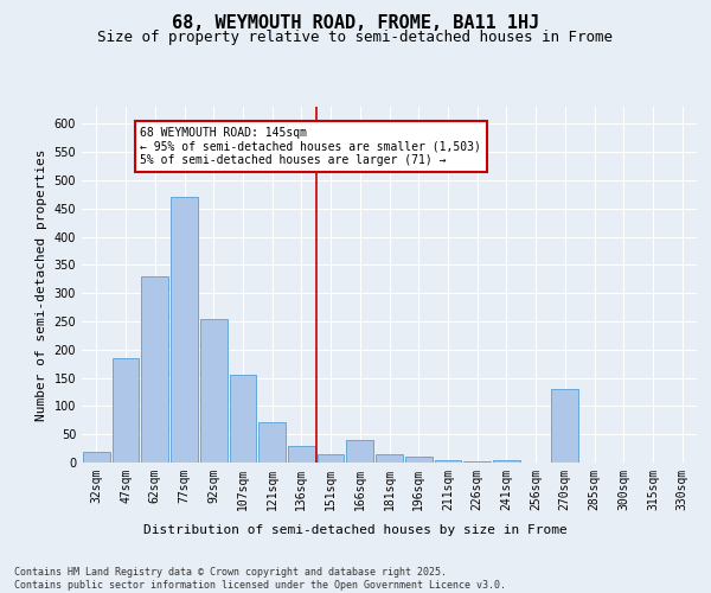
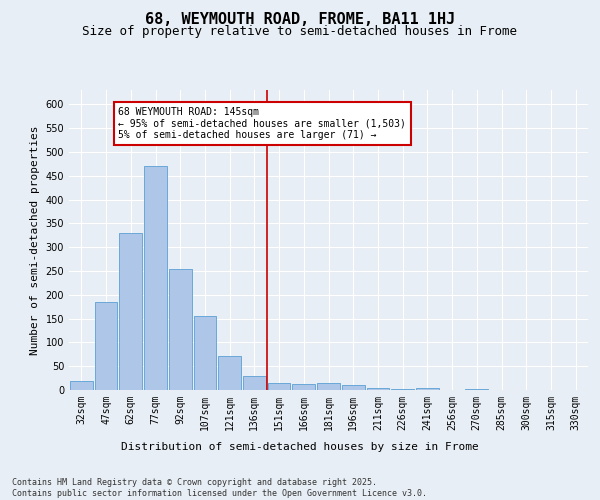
166sqm: 40 -> 13
270sqm: 130 -> 2
